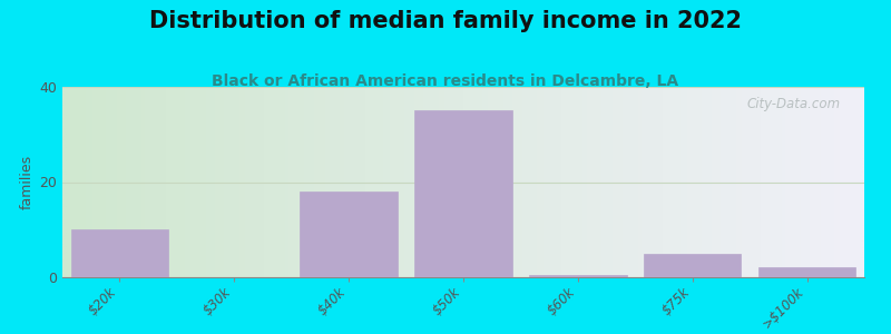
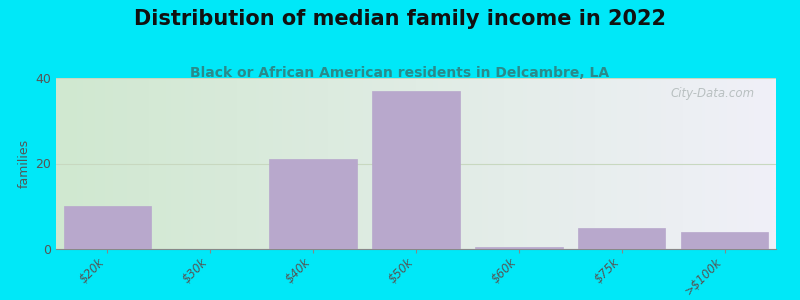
$40k: 18.0 -> 21.0
$50k: 35.0 -> 37.0
>$100k: 2.0 -> 4.0
